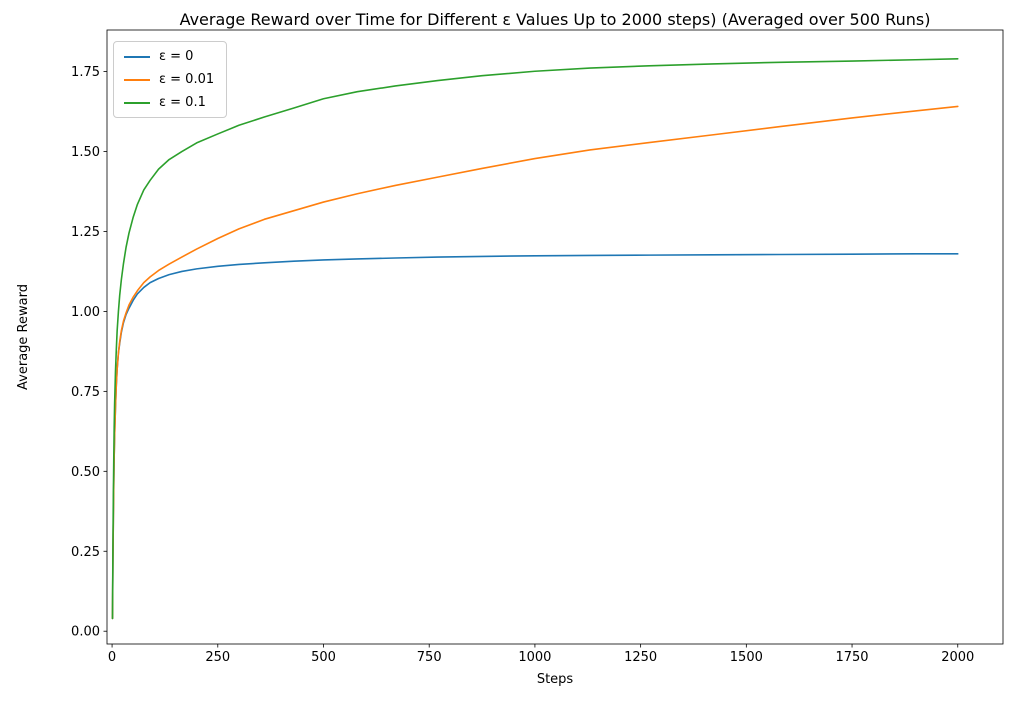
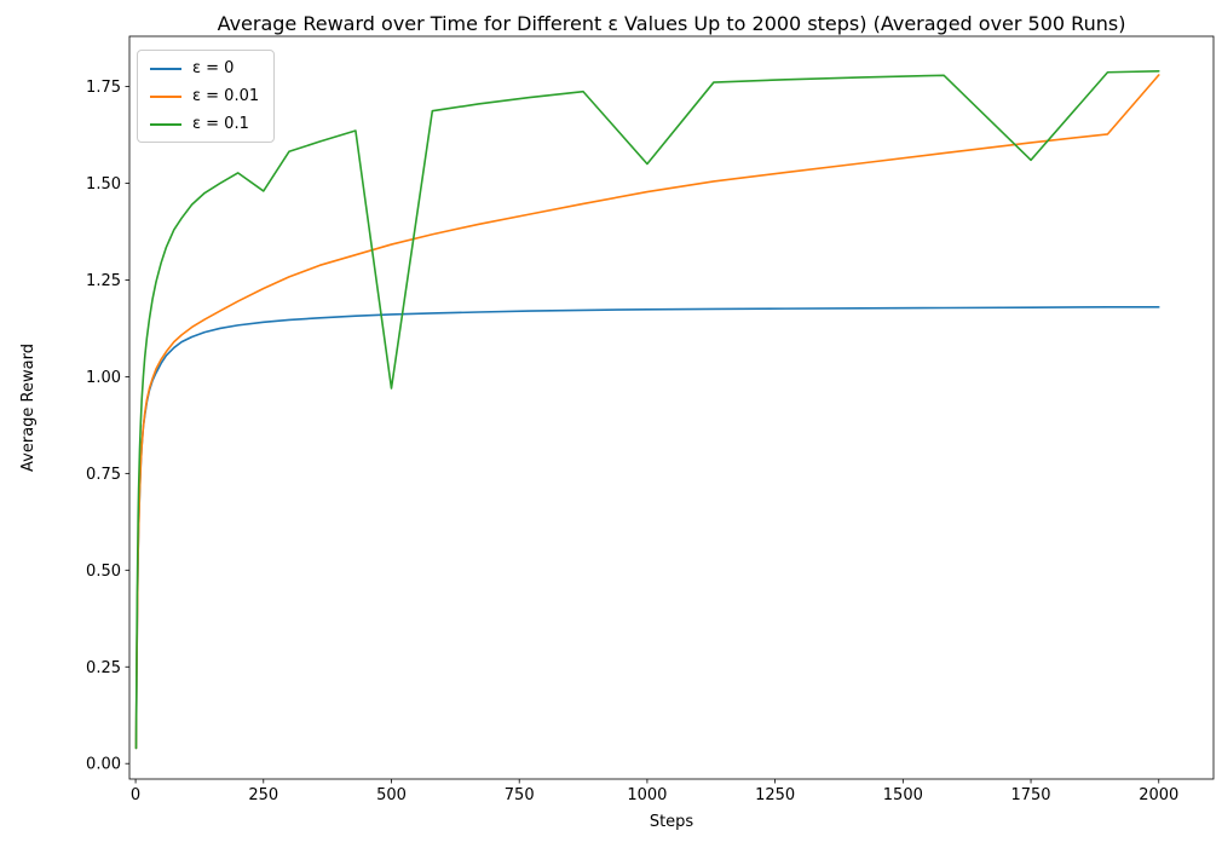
ε = 0.1/250: 1.55 -> 1.48
ε = 0.1/500: 1.67 -> 0.97
ε = 0.1/1000: 1.75 -> 1.55
ε = 0.1/1750: 1.78 -> 1.56
ε = 0.01/2000: 1.64 -> 1.78
